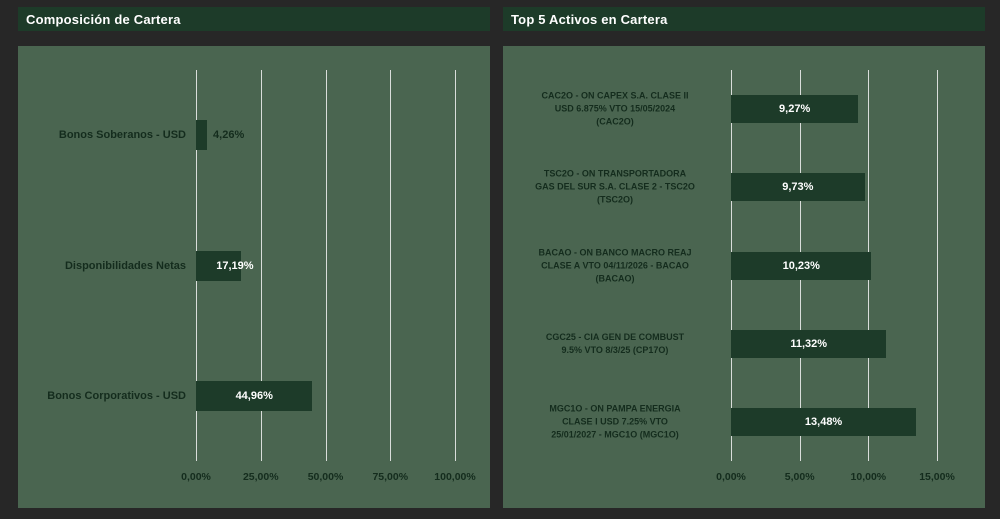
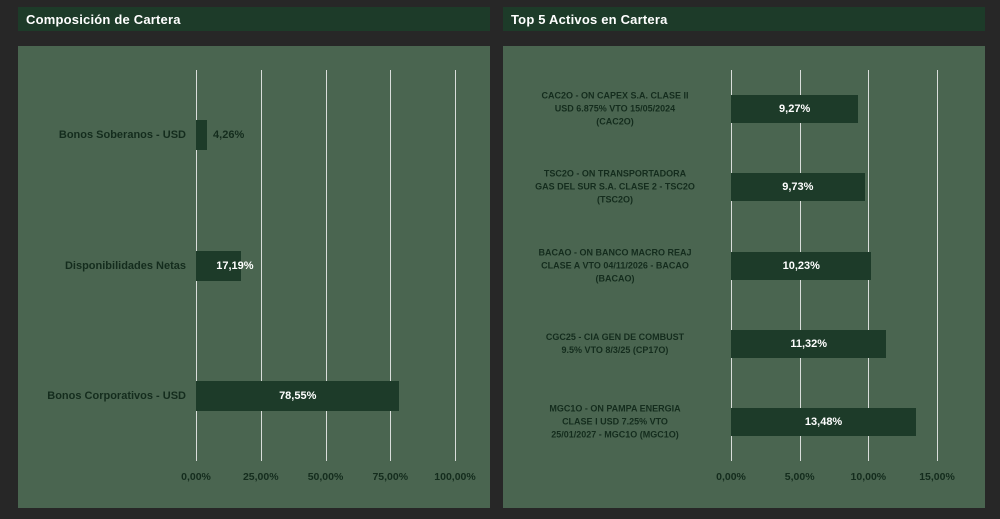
Composición de Cartera/Bonos Corporativos - USD: 44,96% -> 78,55%
